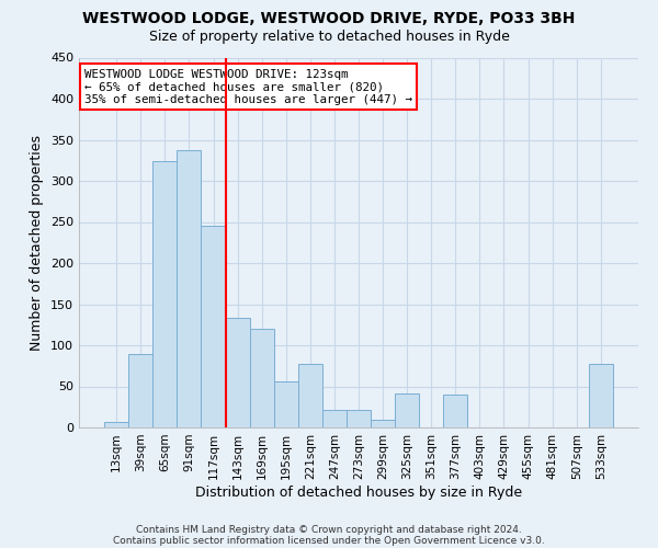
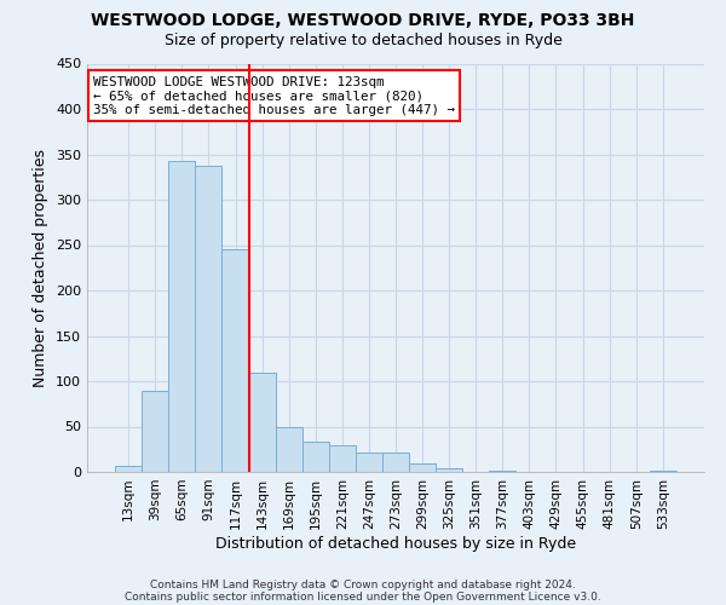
65sqm: 324 -> 343
143sqm: 134 -> 110
169sqm: 120 -> 49
195sqm: 56 -> 33
221sqm: 78 -> 29
325sqm: 42 -> 4
377sqm: 40 -> 1
533sqm: 78 -> 1
